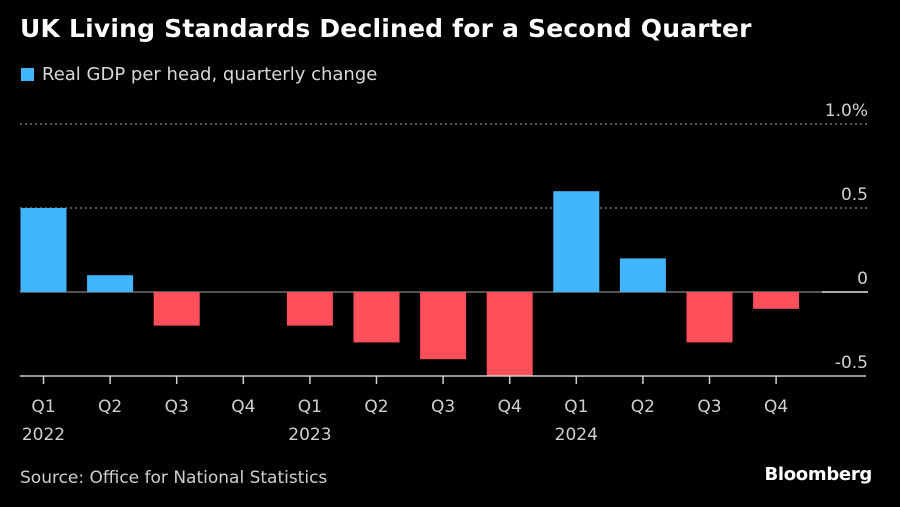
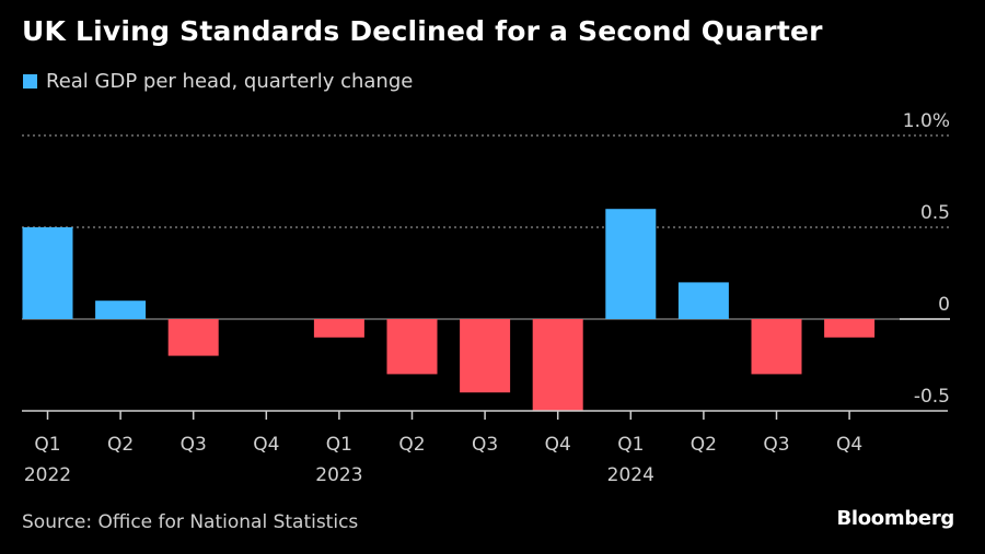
Q1 2023: -0.2% -> -0.1%
